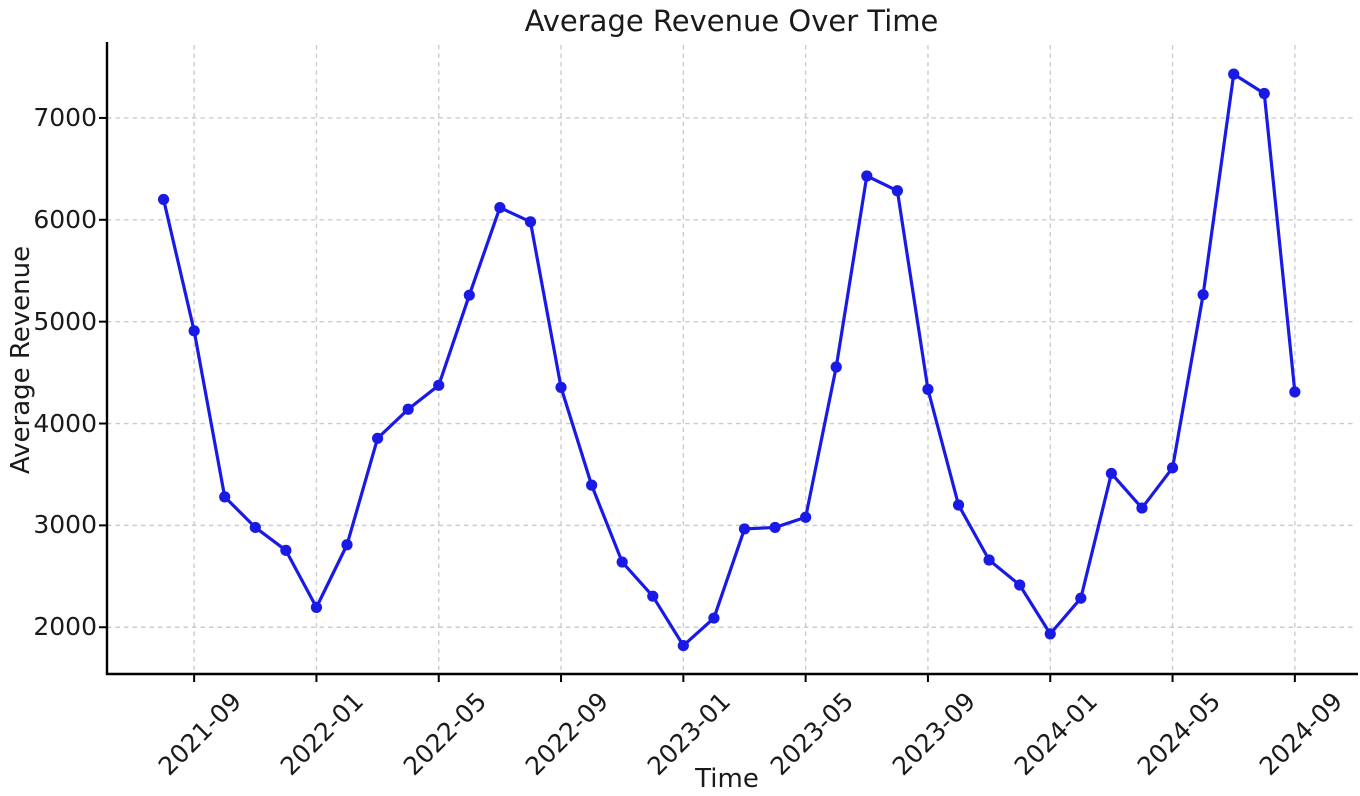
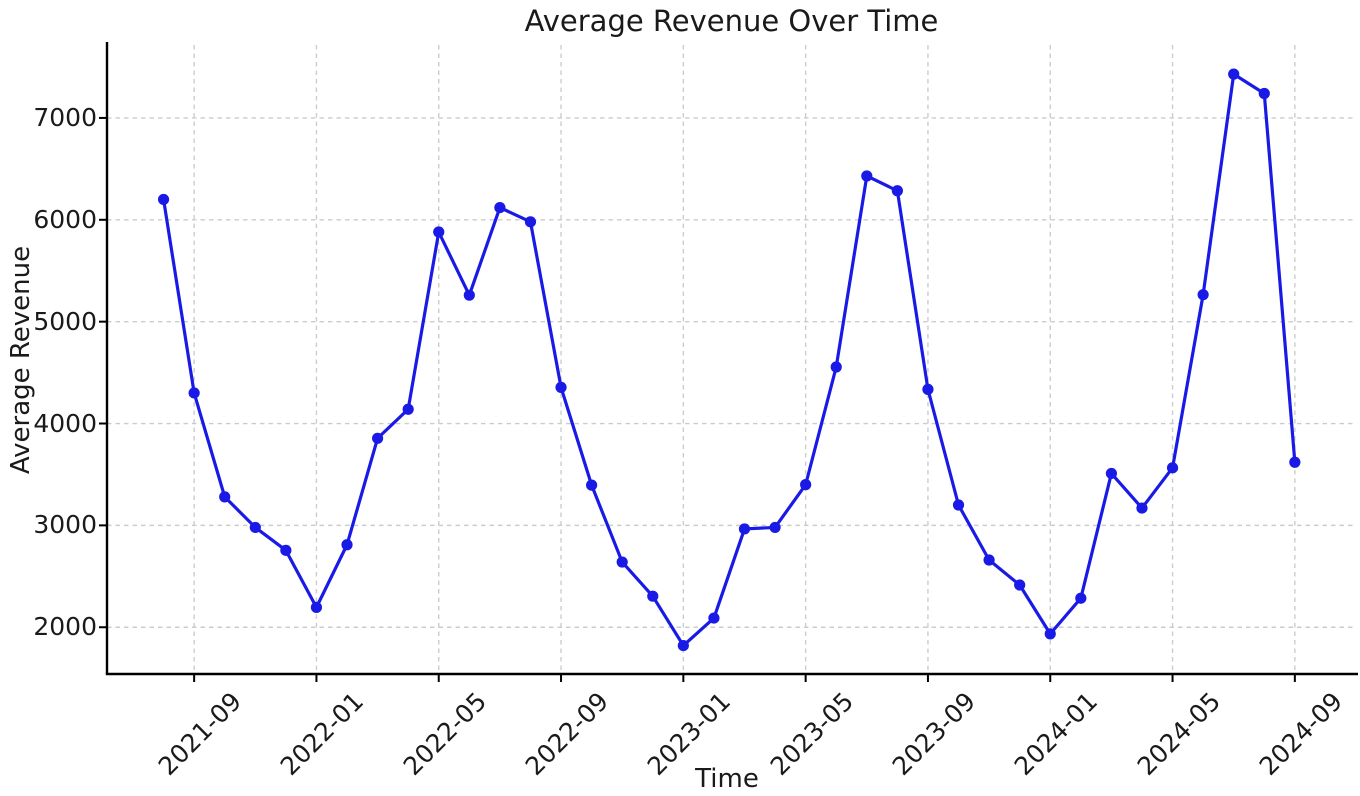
2021-09: 4910 -> 4300
2022-05: 4380 -> 5880
2023-05: 3080 -> 3400
2024-09: 4310 -> 3620
